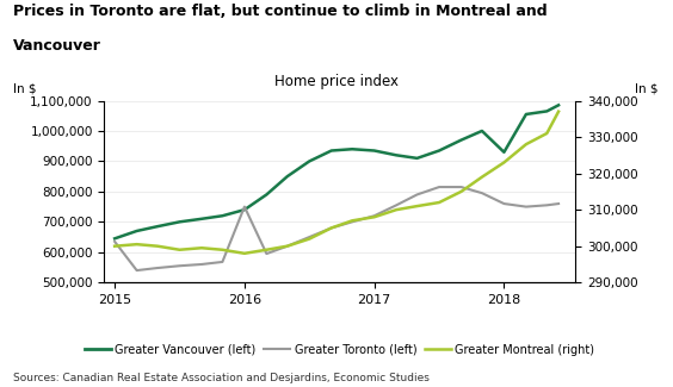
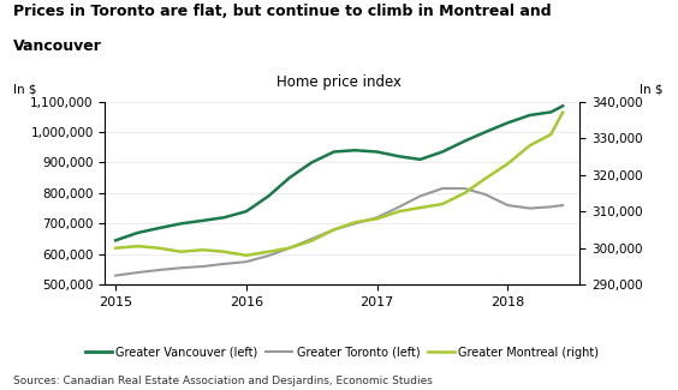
Greater Toronto (left)/2015: 635,000 -> 530,000
Greater Toronto (left)/2016: 750,000 -> 575,000
Greater Vancouver (left)/2018: 930,000 -> 1,030,000
